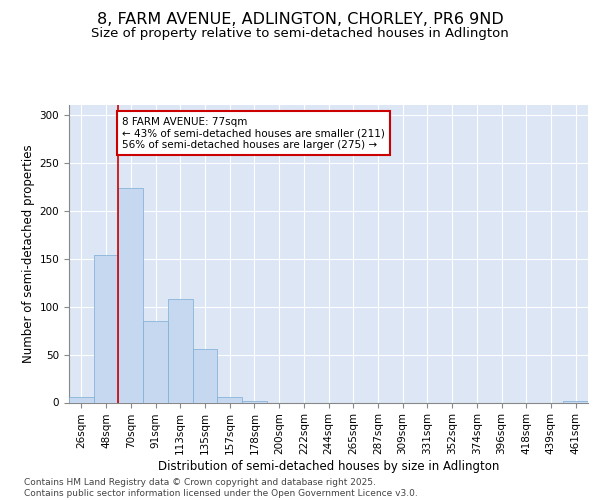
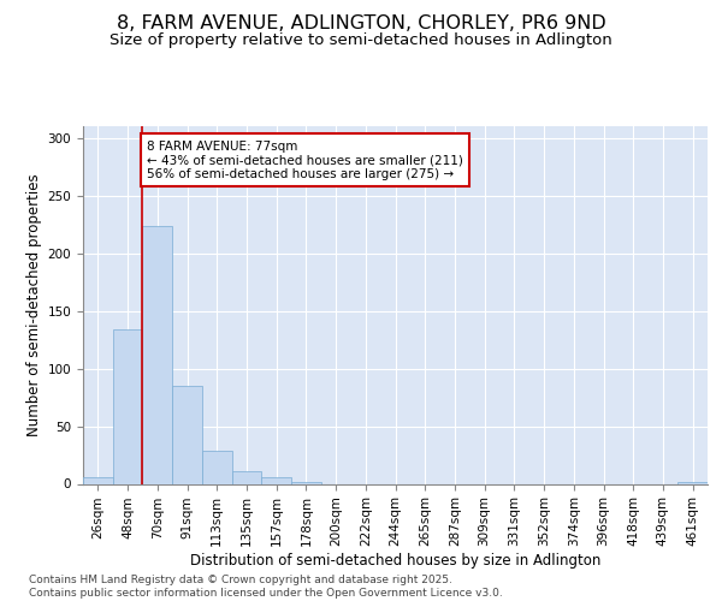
48sqm: 154 -> 134
113sqm: 108 -> 29
135sqm: 56 -> 11
